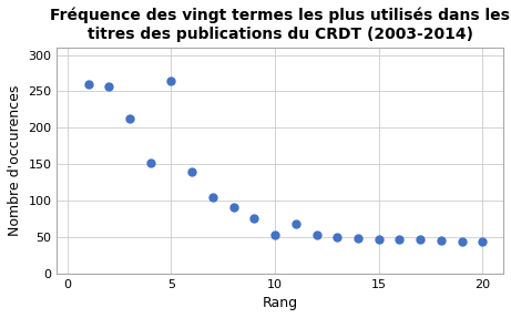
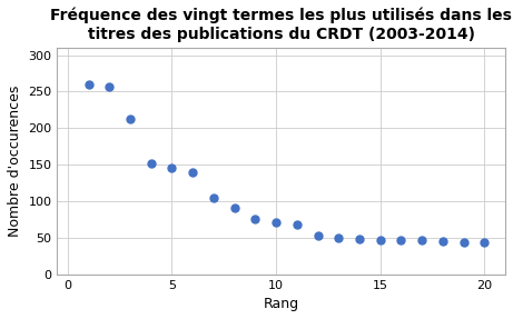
5: 264 -> 145
10: 52 -> 71
